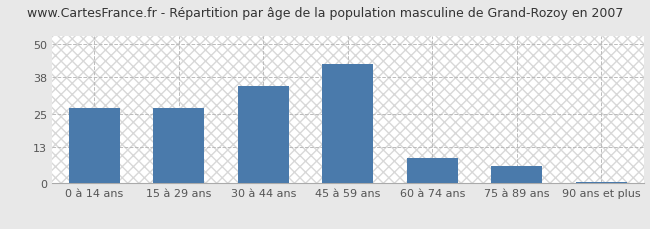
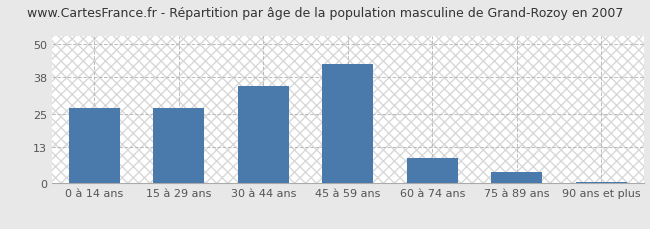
75 à 89 ans: 6.0 -> 4.0
